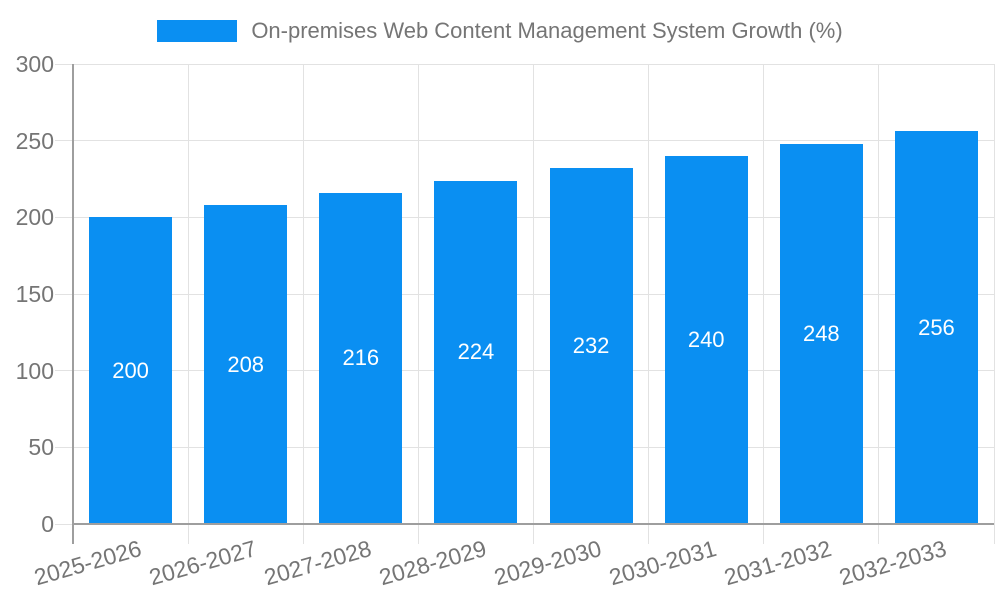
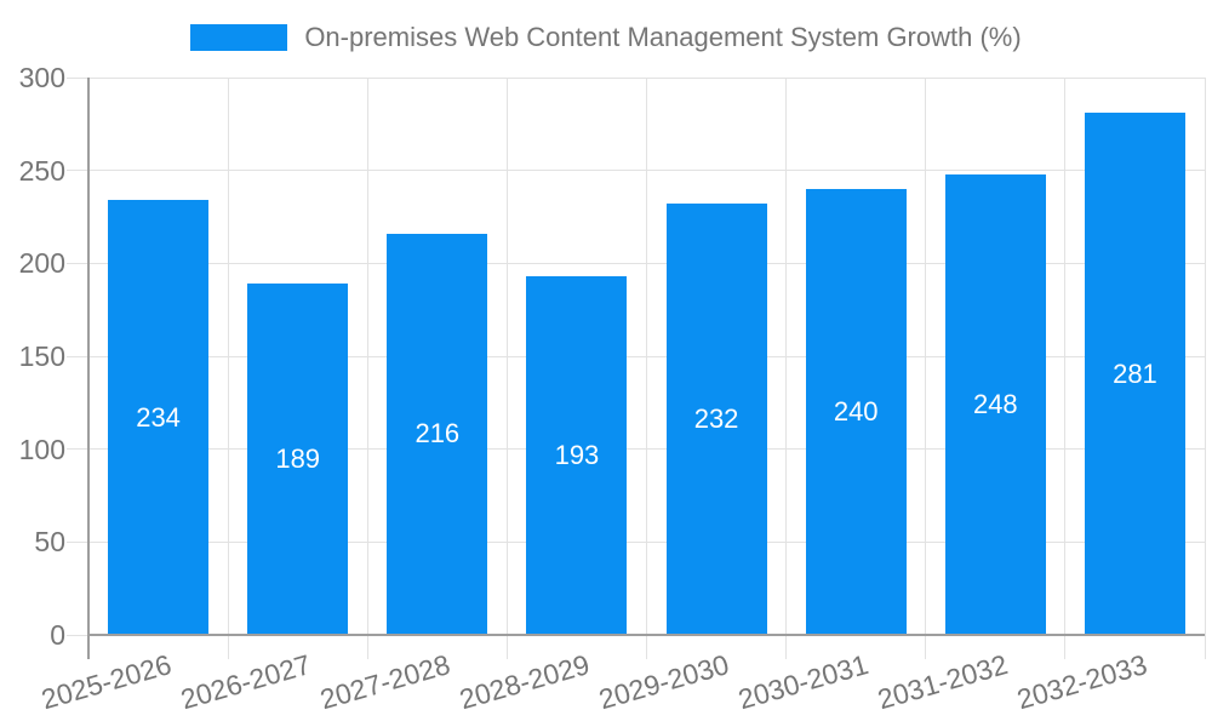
2025-2026: 200 -> 234
2026-2027: 208 -> 189
2028-2029: 224 -> 193
2032-2033: 256 -> 281
